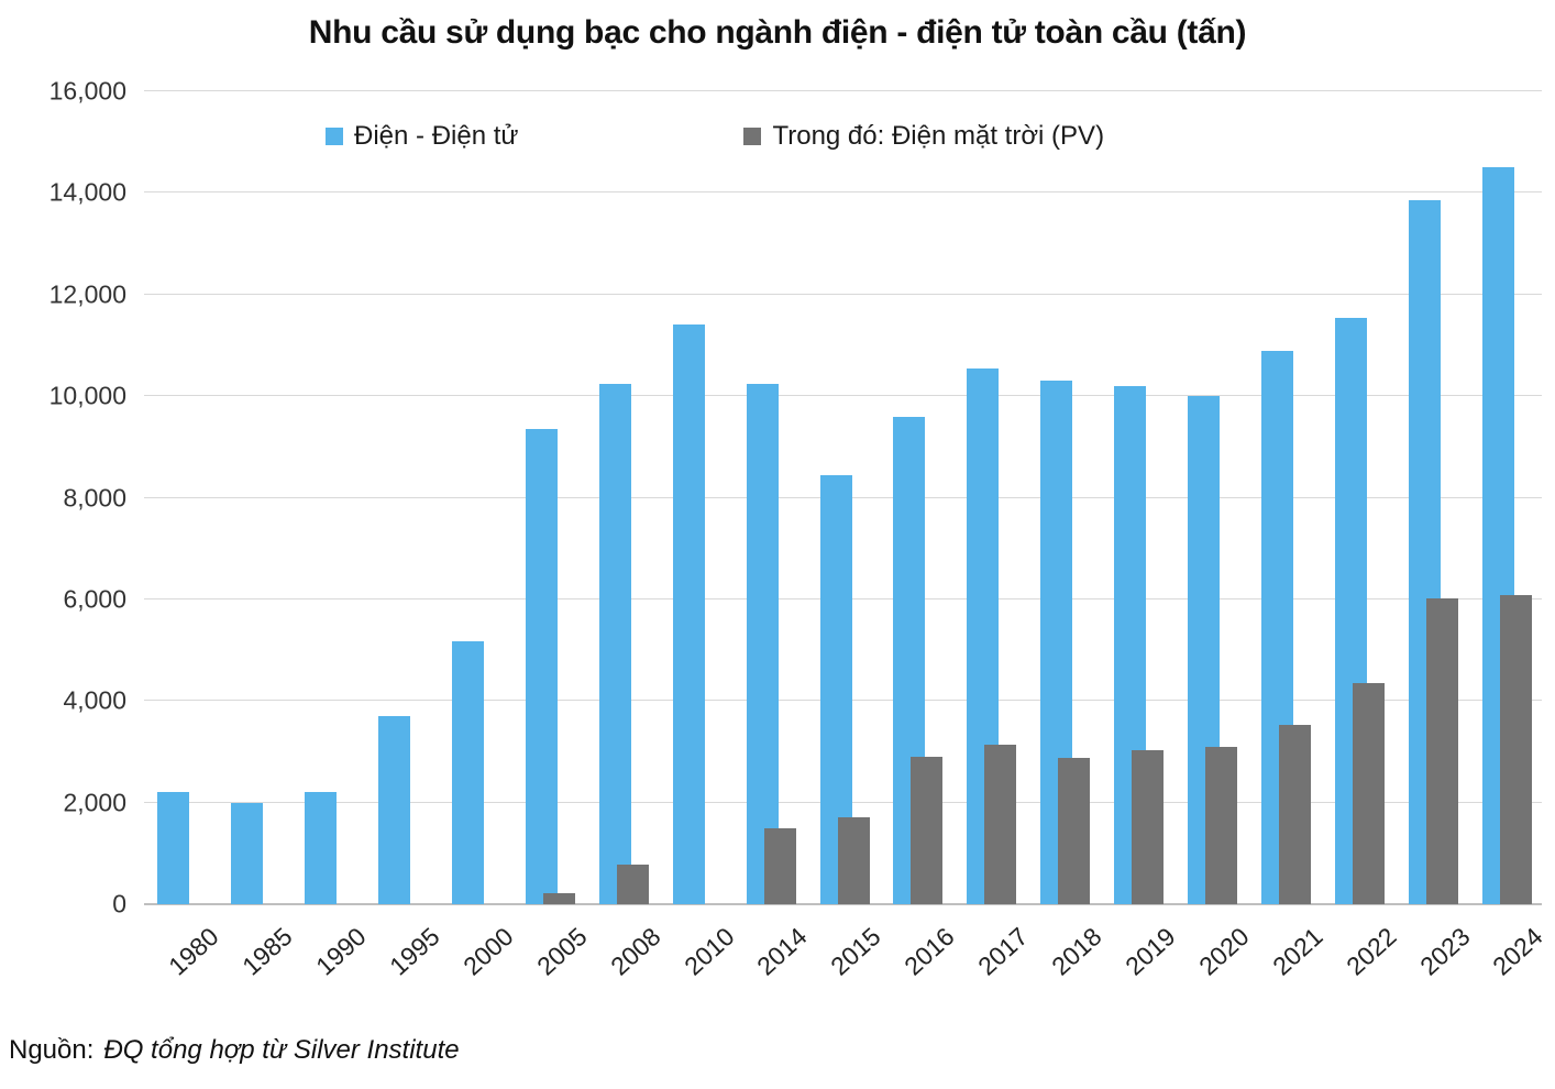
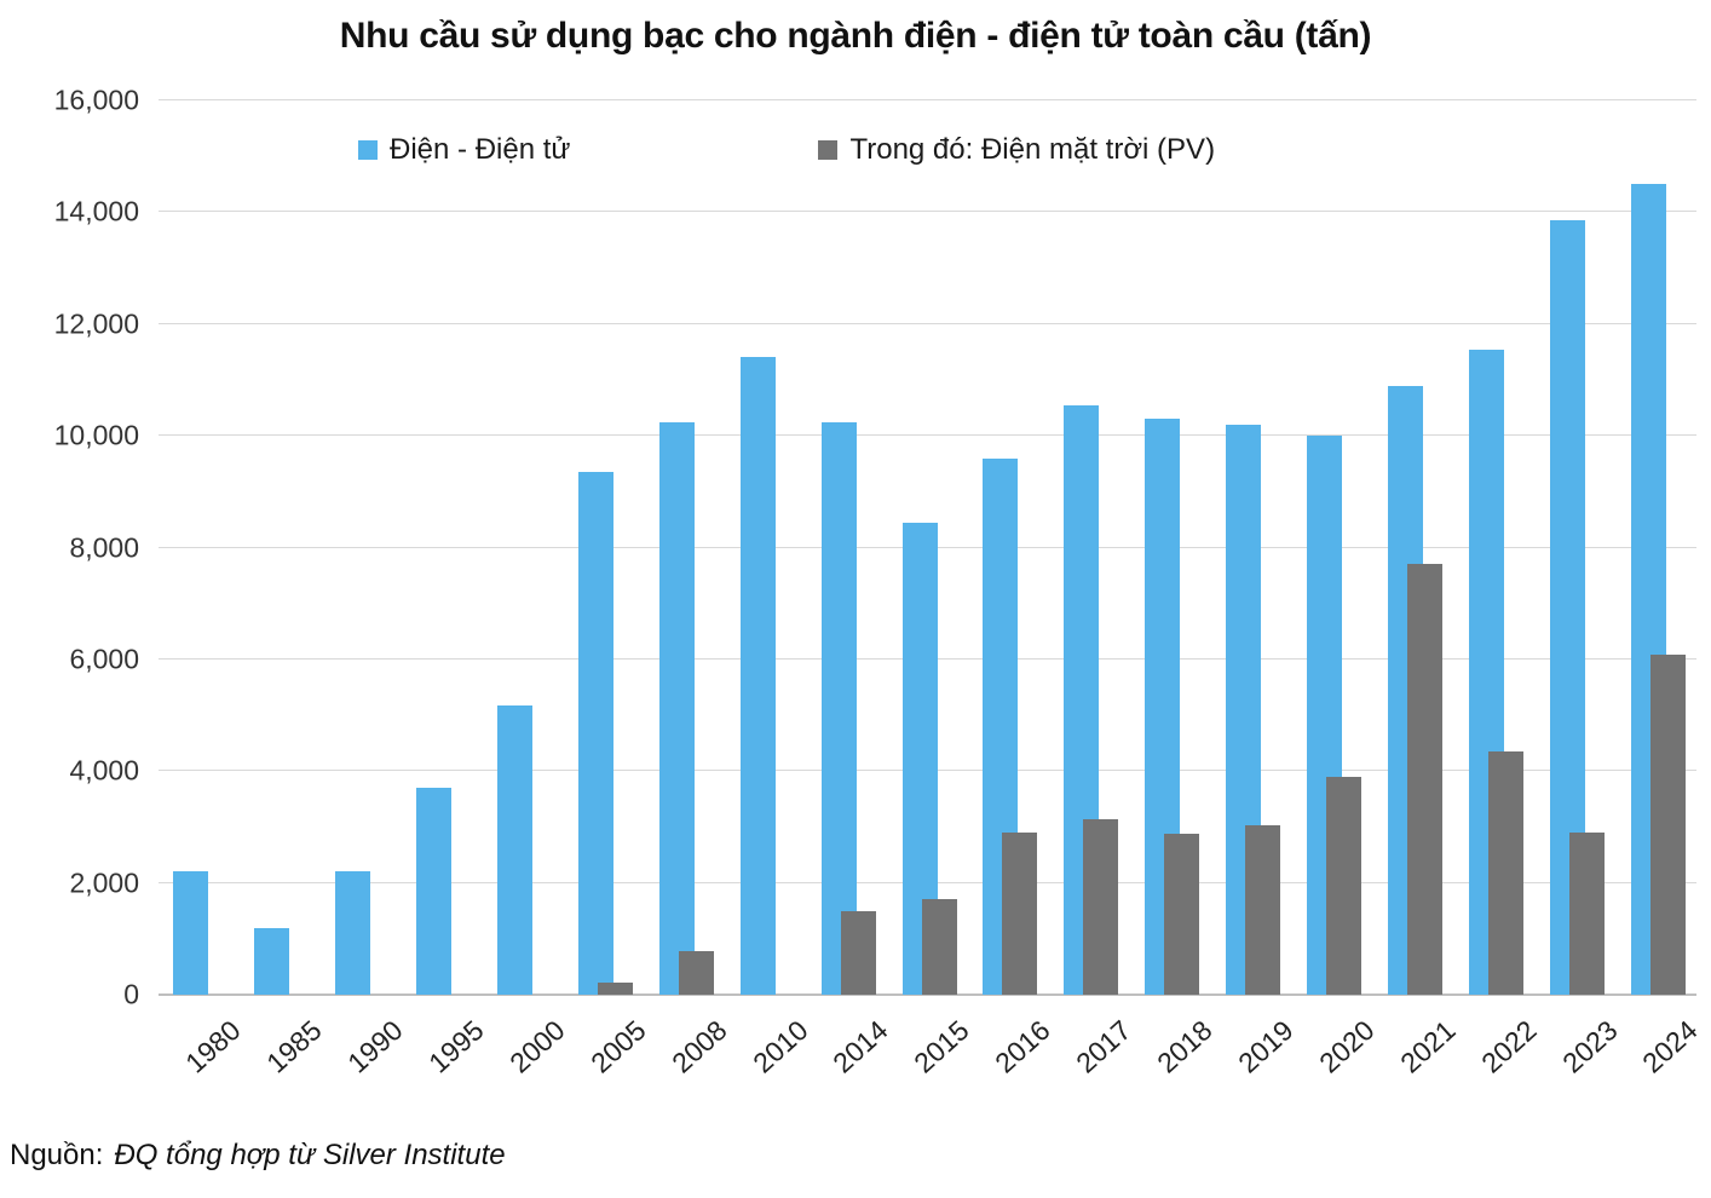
Điện - Điện tử/1985: 2000 -> 1200
Trong đó: Điện mặt trời (PV)/2020: 3100 -> 3900
Trong đó: Điện mặt trời (PV)/2021: 3500 -> 7700
Trong đó: Điện mặt trời (PV)/2023: 6000 -> 2900
